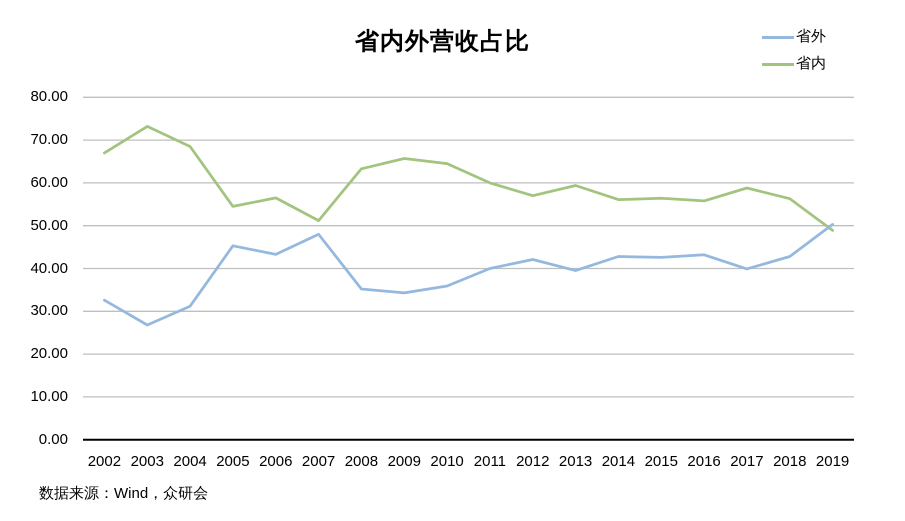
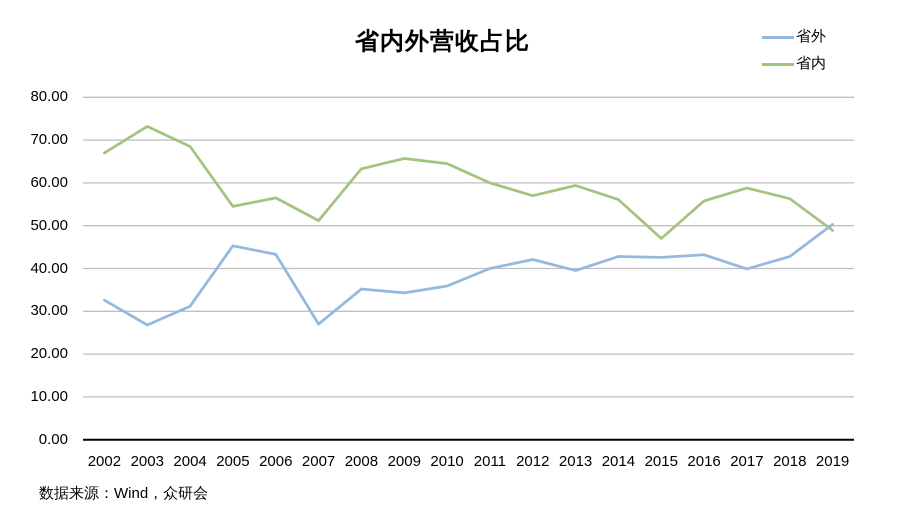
省外/2007: 48 -> 27
省内/2015: 56 -> 47
